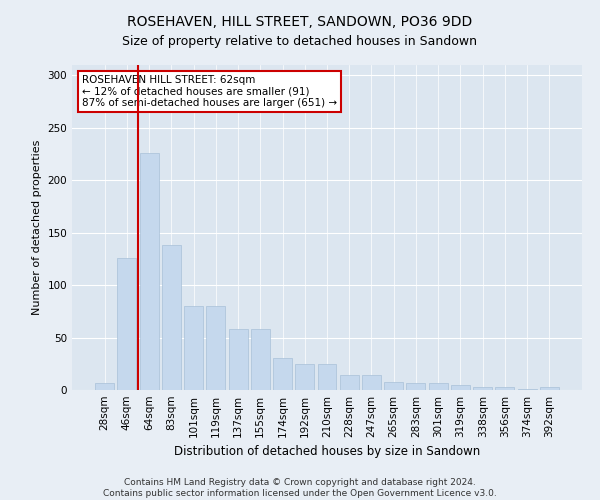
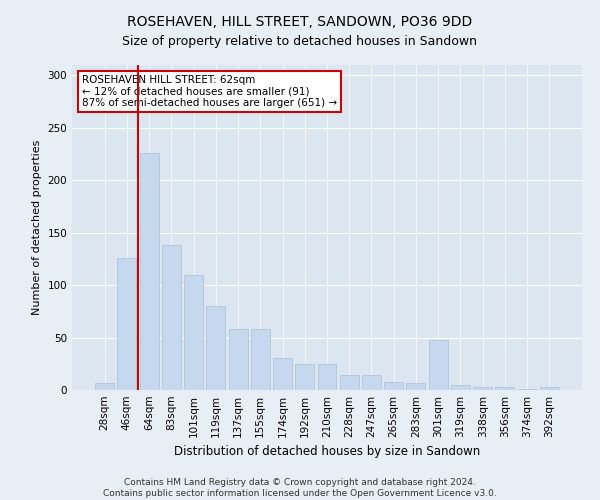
101sqm: 80 -> 110
301sqm: 7 -> 48
